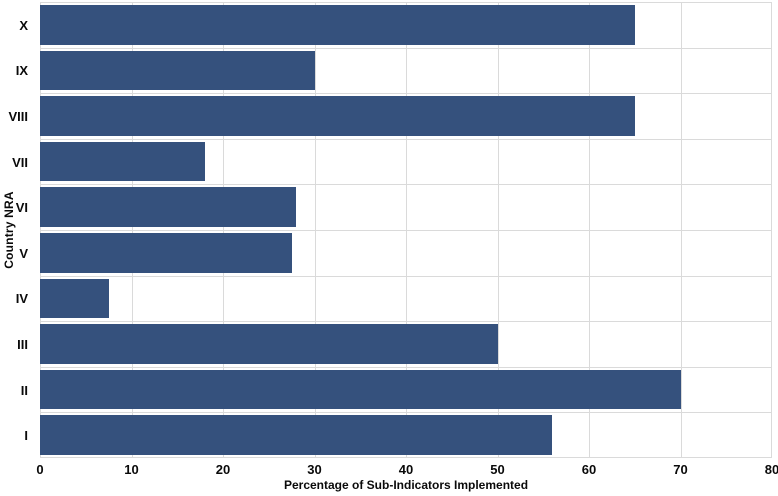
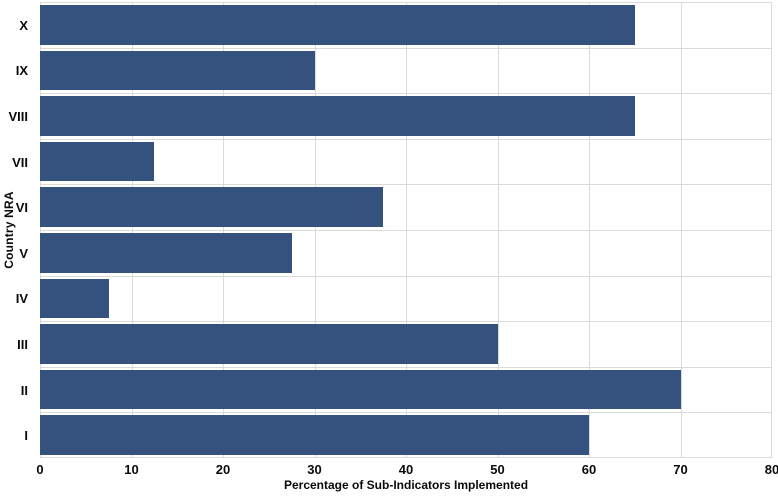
VII: 18 -> 12
VI: 28 -> 38
I: 56 -> 60
